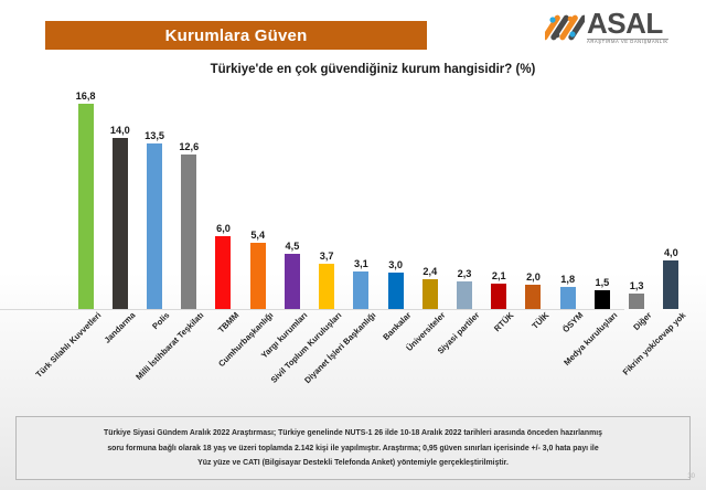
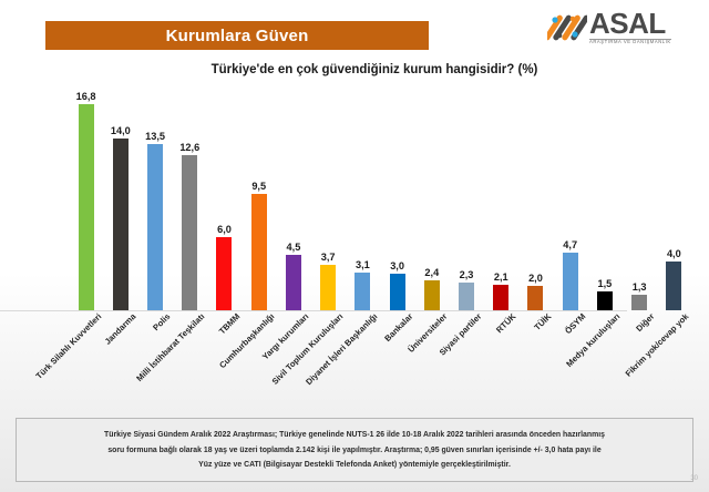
Cumhurbaşkanlığı: 5,4 -> 9,5
ÖSYM: 1,8 -> 4,7
